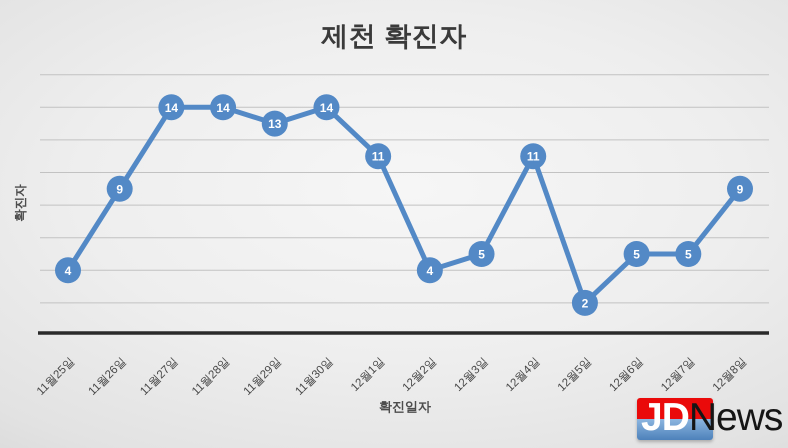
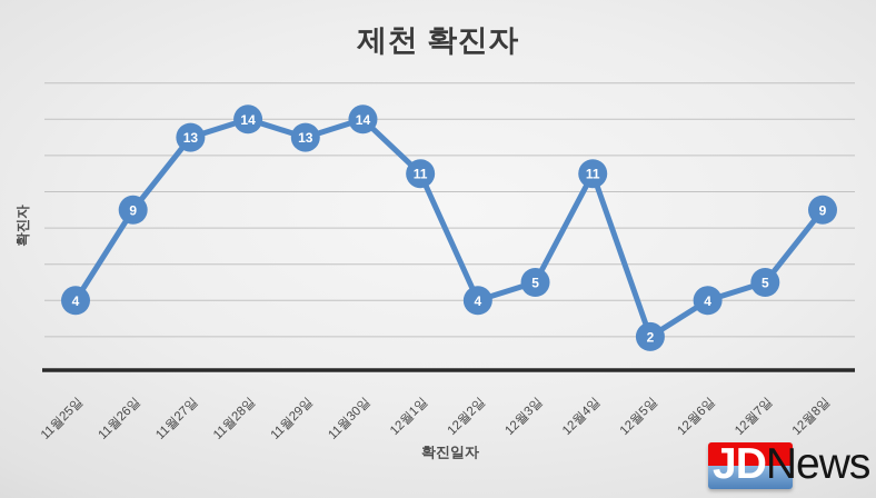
11월27일: 14 -> 13
12월6일: 5 -> 4
